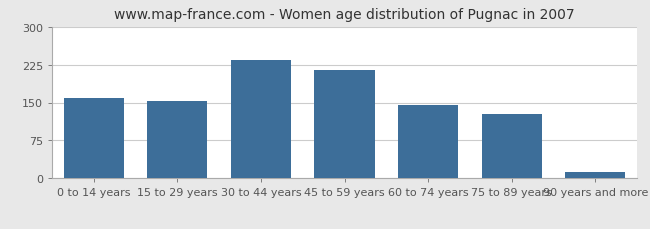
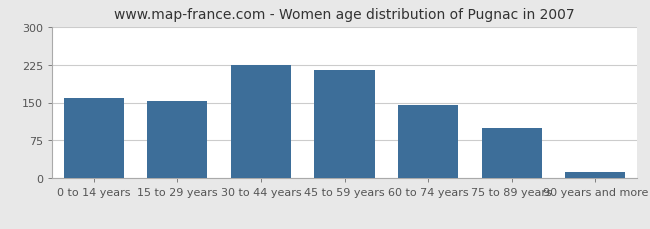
30 to 44 years: 234 -> 224
75 to 89 years: 128 -> 100
